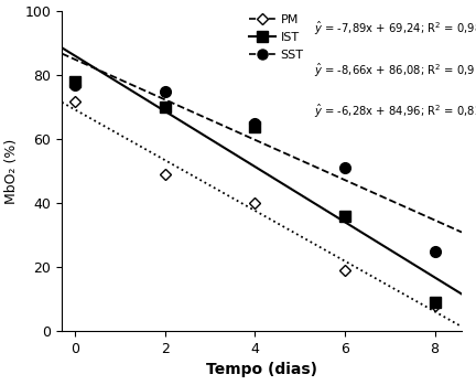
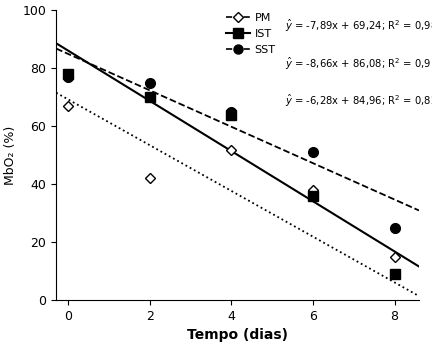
PM/0: 72 -> 67
PM/2: 49 -> 42
PM/4: 40 -> 52
PM/6: 19 -> 38
PM/8: 8 -> 15
